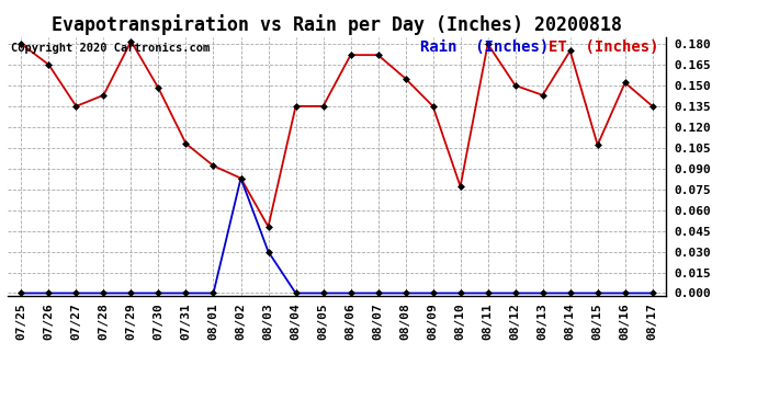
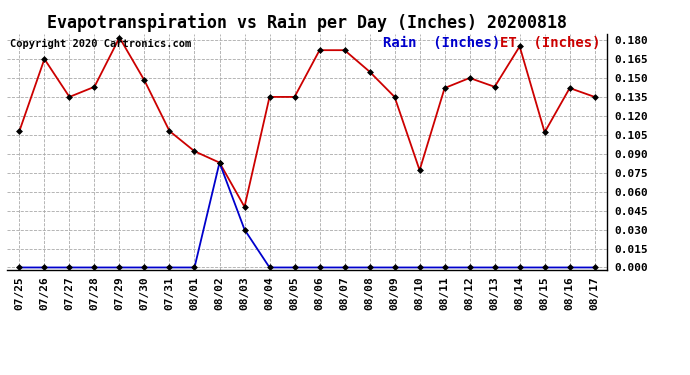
ET (Inches)/07/25: 0.180 -> 0.108
ET (Inches)/08/11: 0.180 -> 0.142
ET (Inches)/08/16: 0.152 -> 0.142
